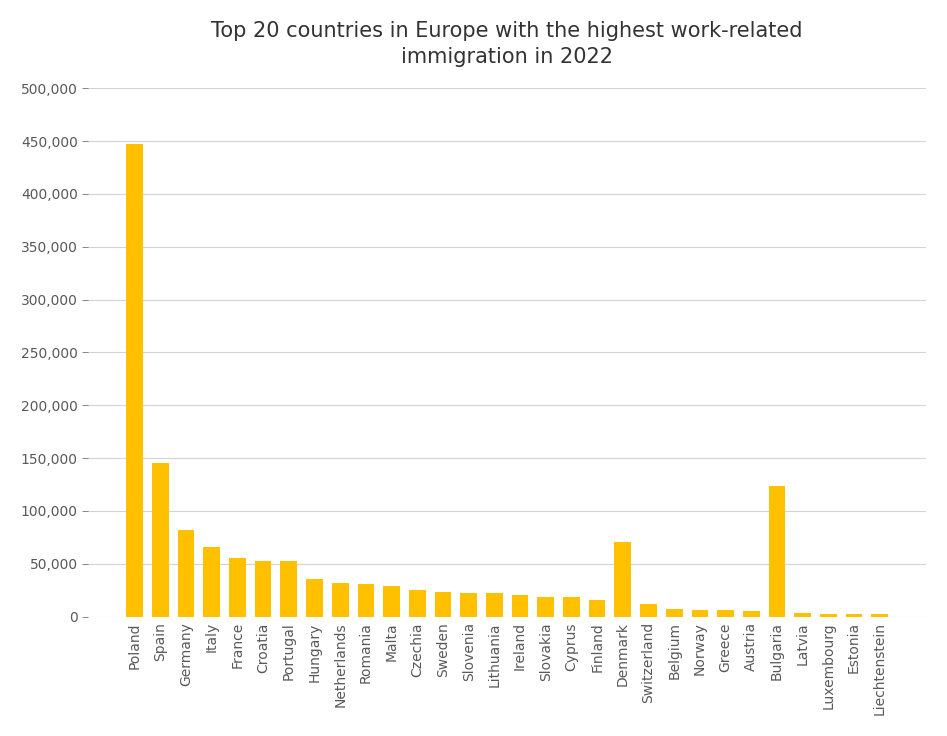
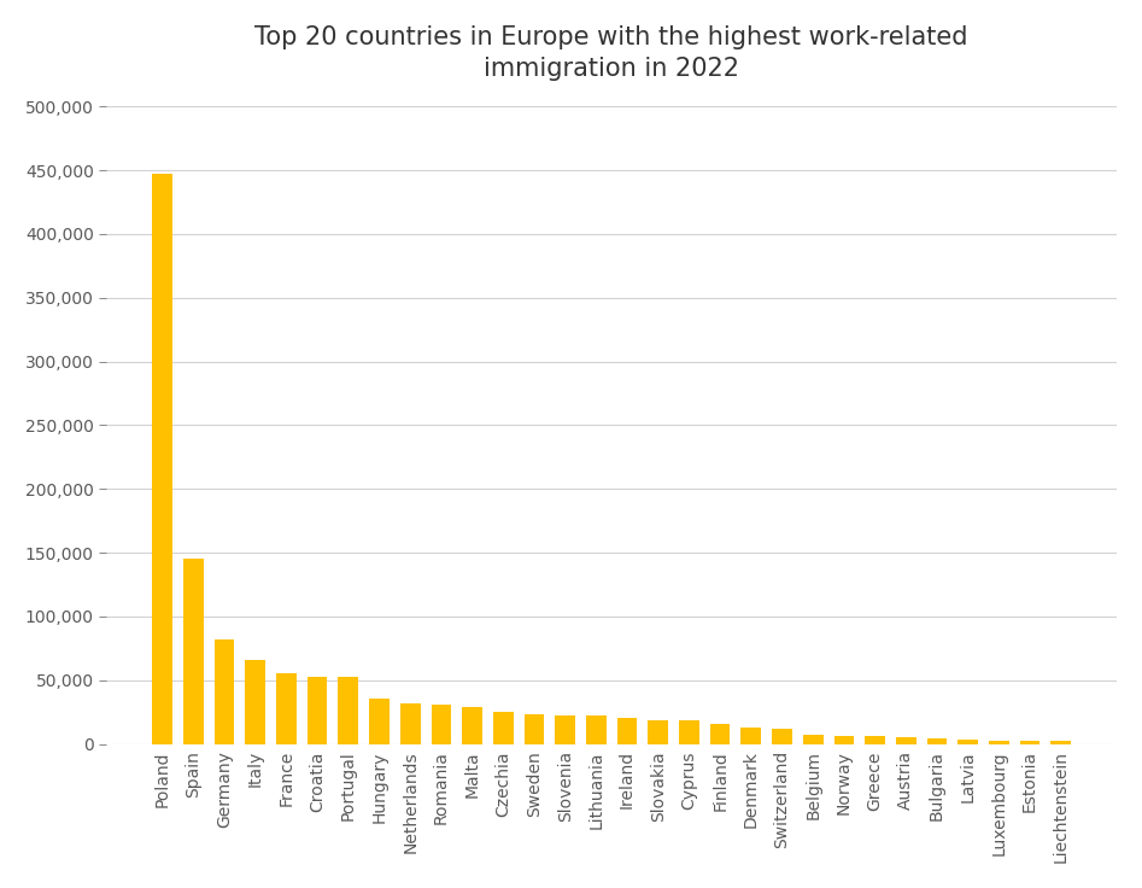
Denmark: 71,000 -> 13,000
Bulgaria: 124,000 -> 4,000
